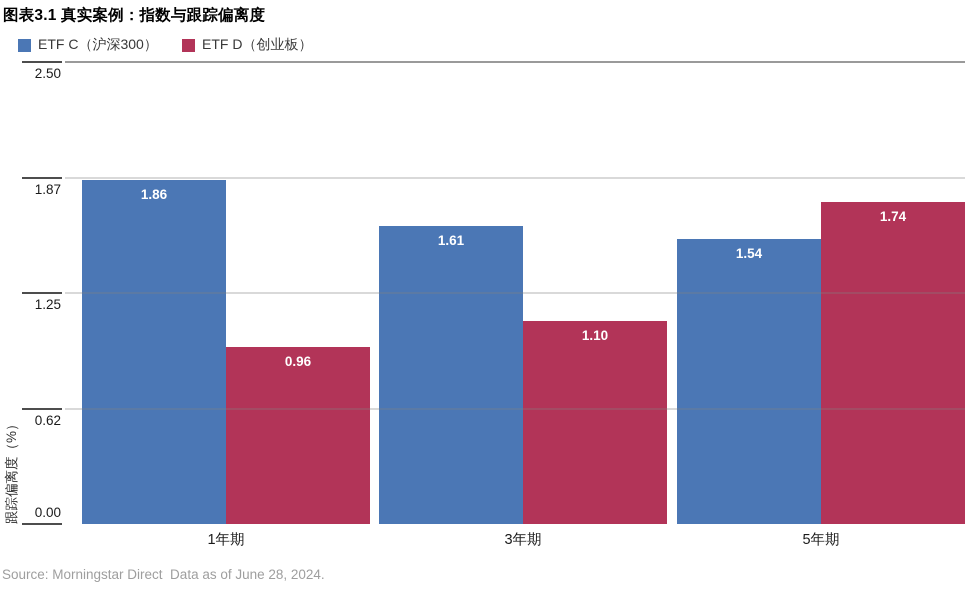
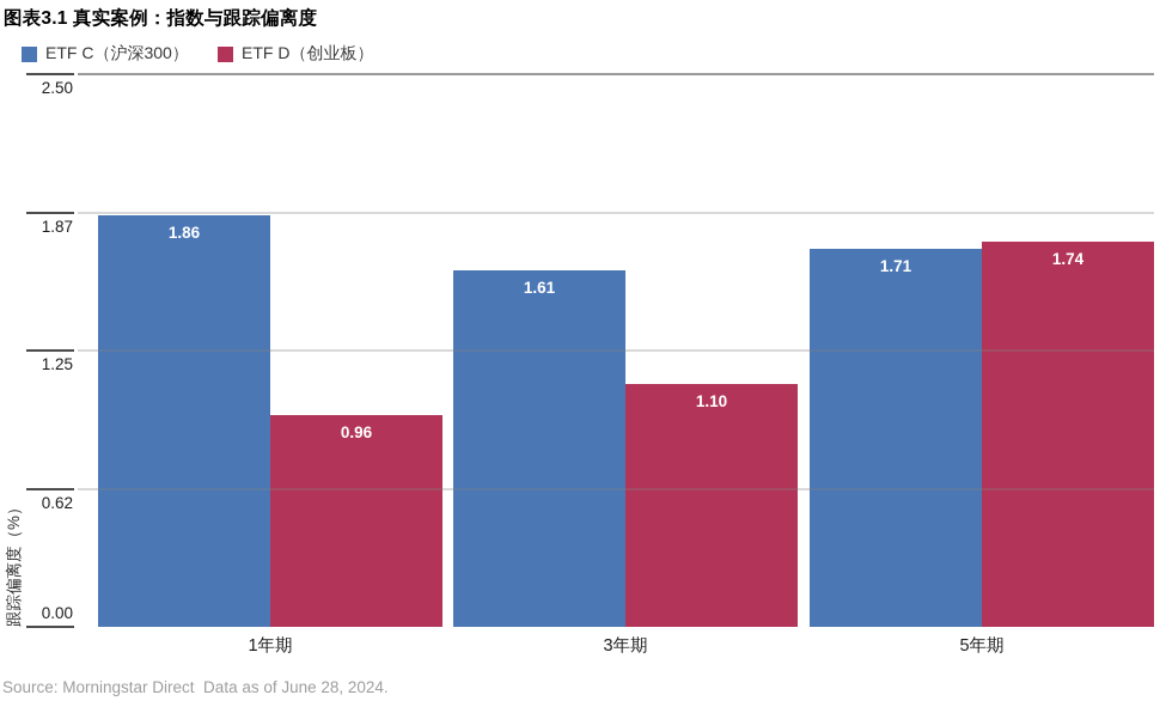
ETF C（沪深300）/5年期: 1.54 -> 1.71
